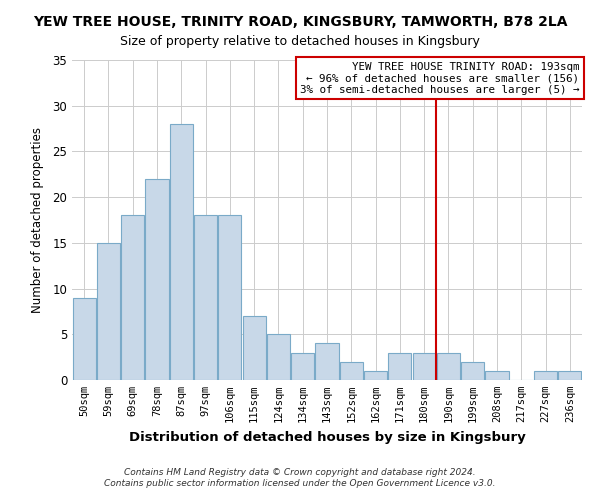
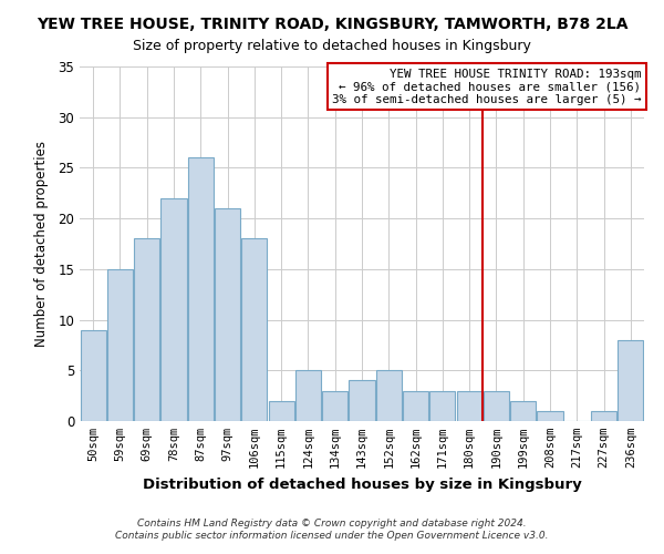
87sqm: 28 -> 26
97sqm: 18 -> 21
115sqm: 7 -> 2
152sqm: 2 -> 5
162sqm: 1 -> 3
236sqm: 1 -> 8
